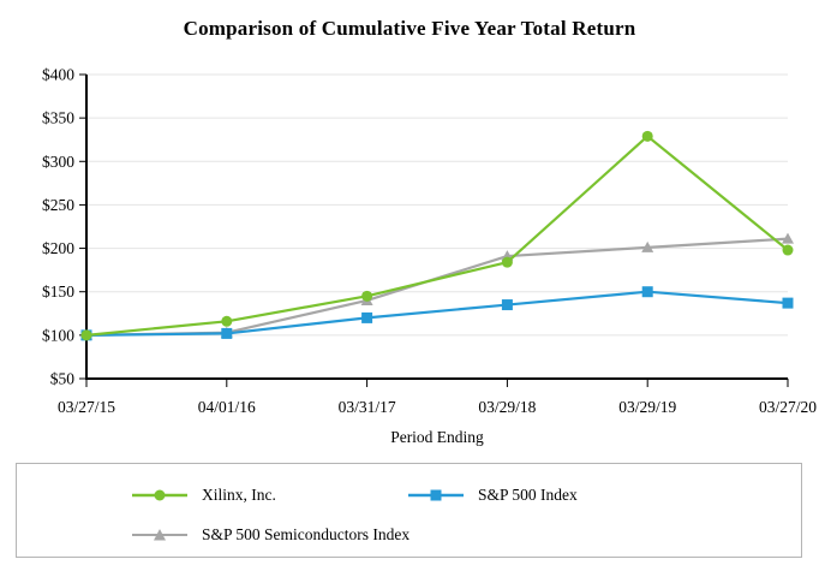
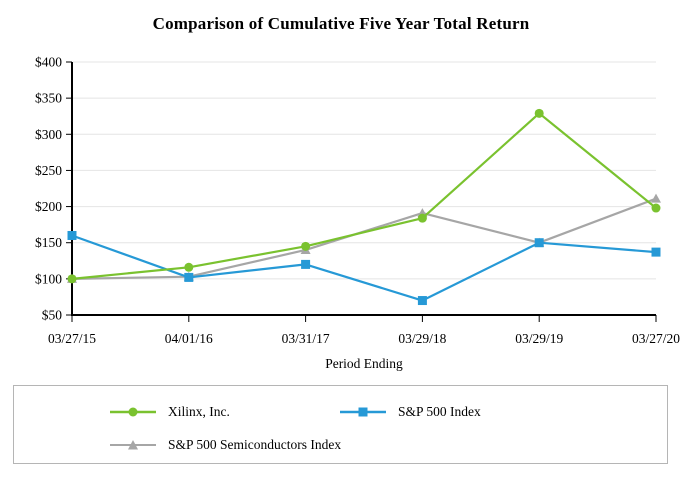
S&P 500 Index/03/27/15: $100 -> $160
S&P 500 Index/03/29/18: $140 -> $70
S&P 500 Semiconductors Index/03/29/19: $200 -> $150
